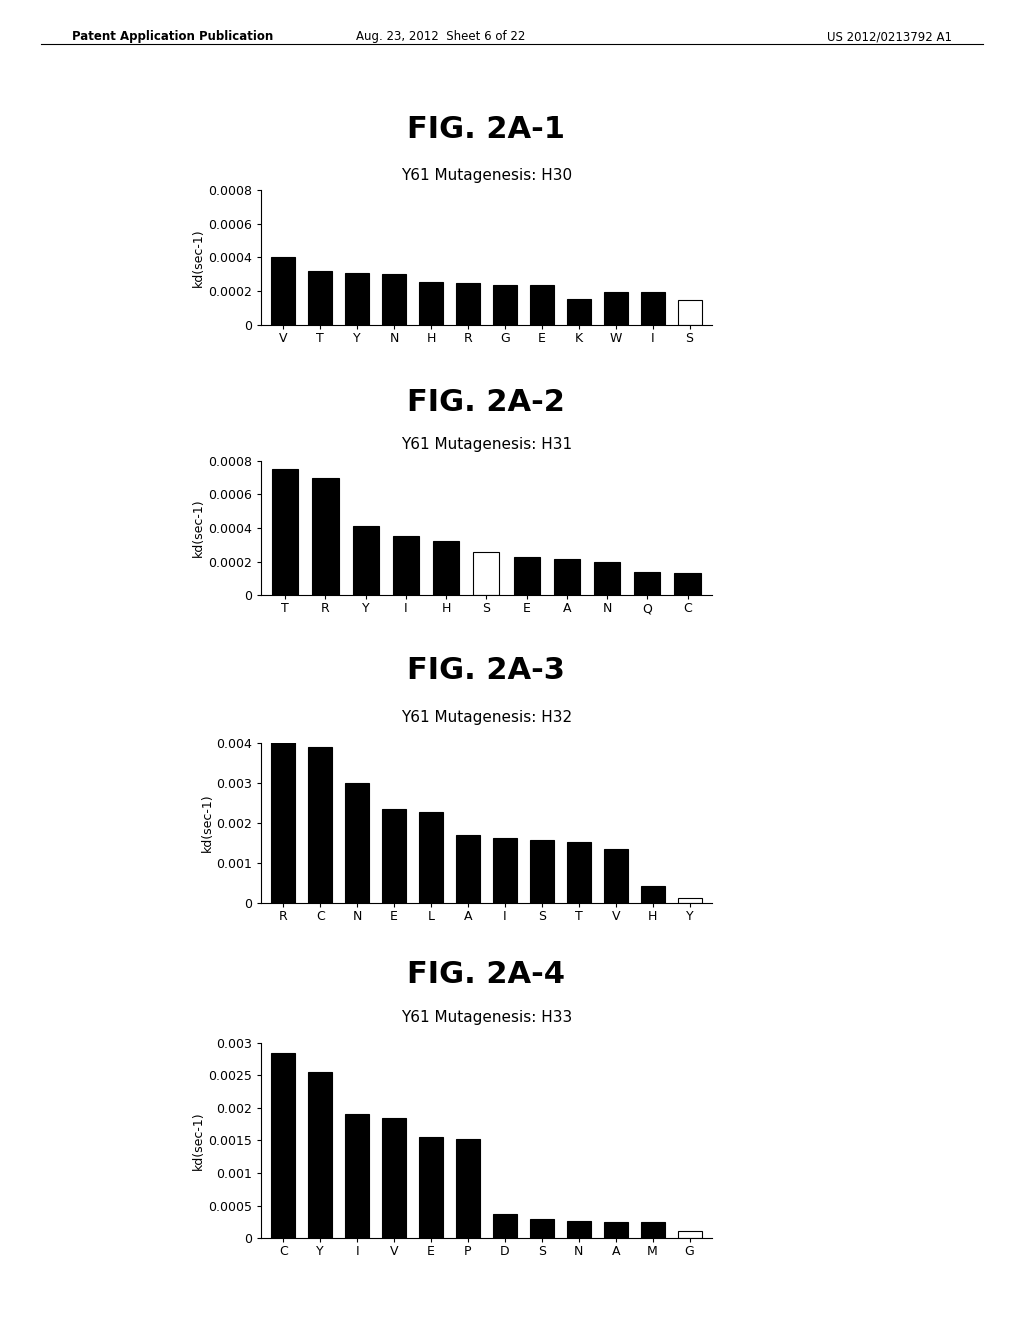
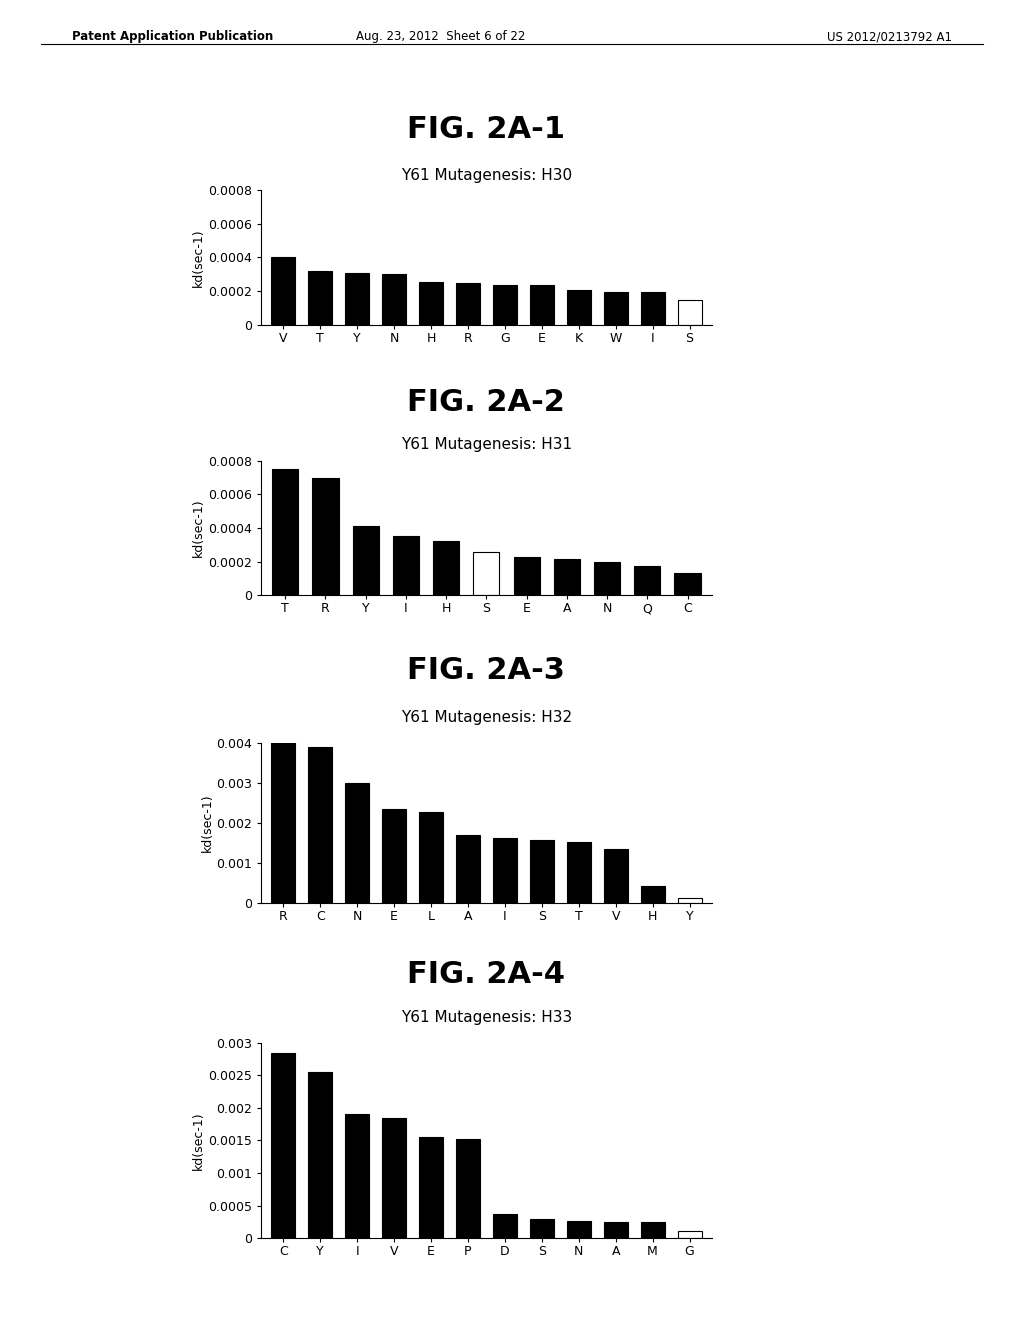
K: 0.000150 -> 0.000205
Q: 0.000140 -> 0.000175
